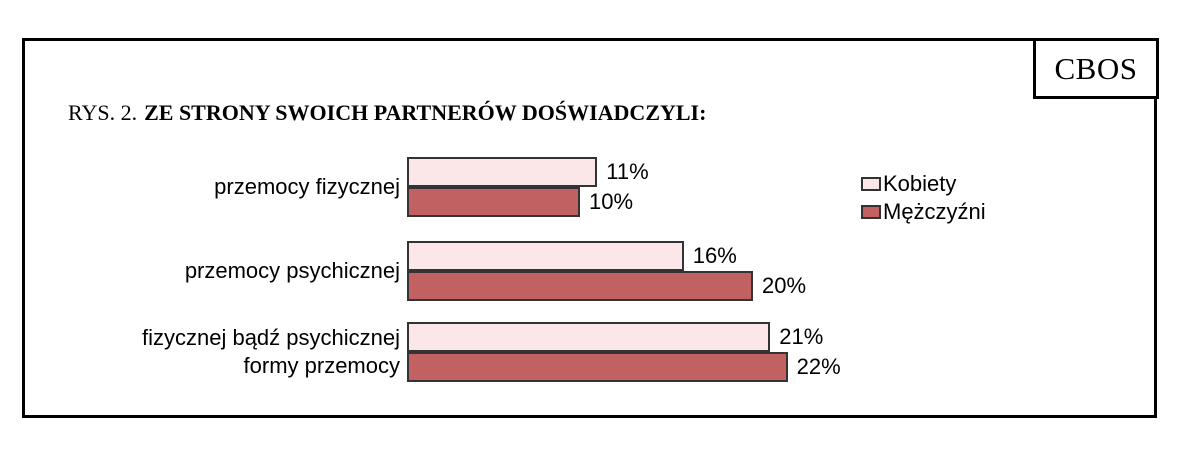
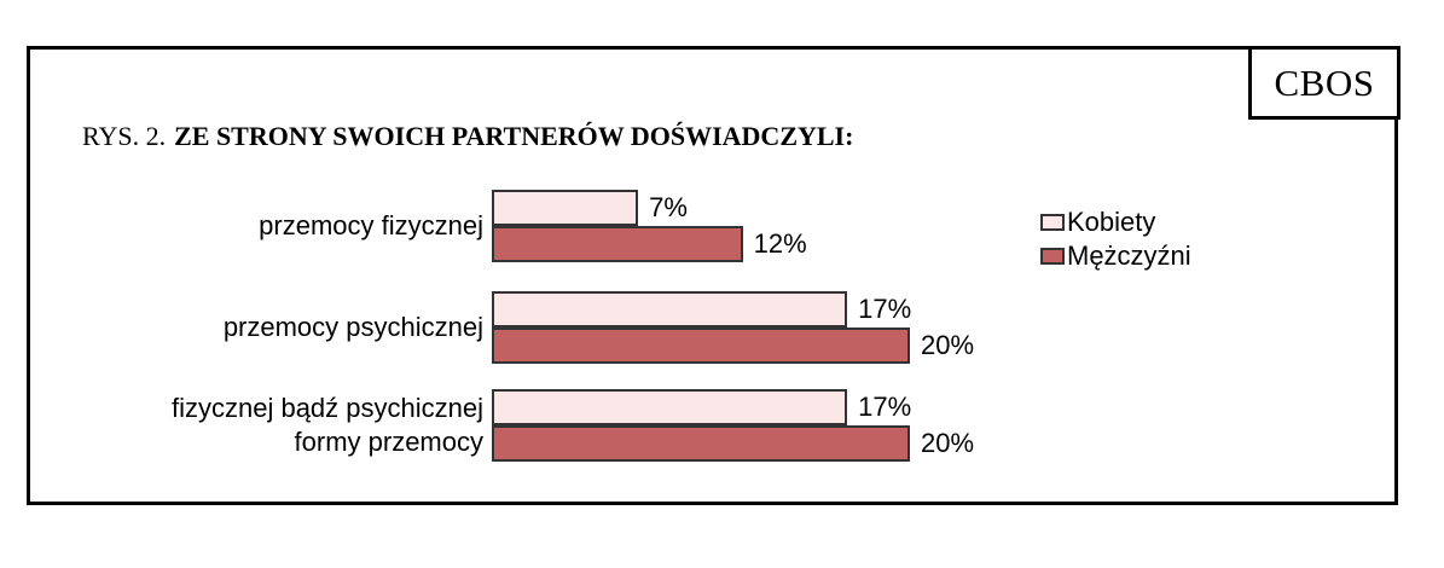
Kobiety/przemocy fizycznej: 11% -> 7%
Mężczyźni/przemocy fizycznej: 10% -> 12%
Kobiety/przemocy psychicznej: 16% -> 17%
Kobiety/fizycznej bądź psychicznej formy przemocy: 21% -> 17%
Mężczyźni/fizycznej bądź psychicznej formy przemocy: 22% -> 20%
